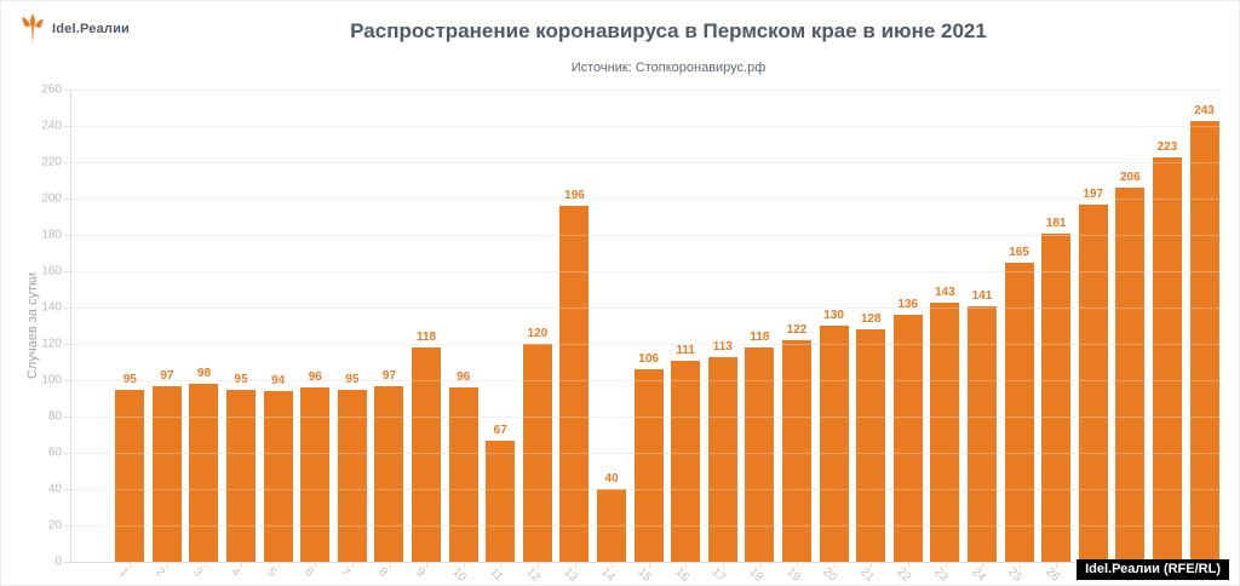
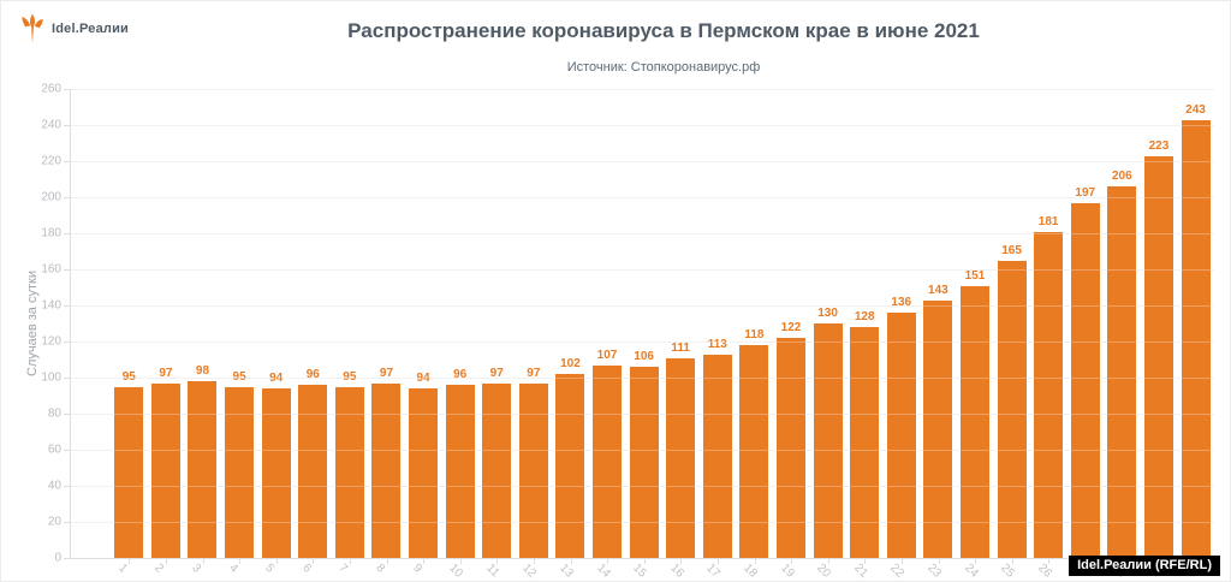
9: 118 -> 94
11: 67 -> 97
12: 120 -> 97
13: 196 -> 102
14: 40 -> 107
24: 141 -> 151
